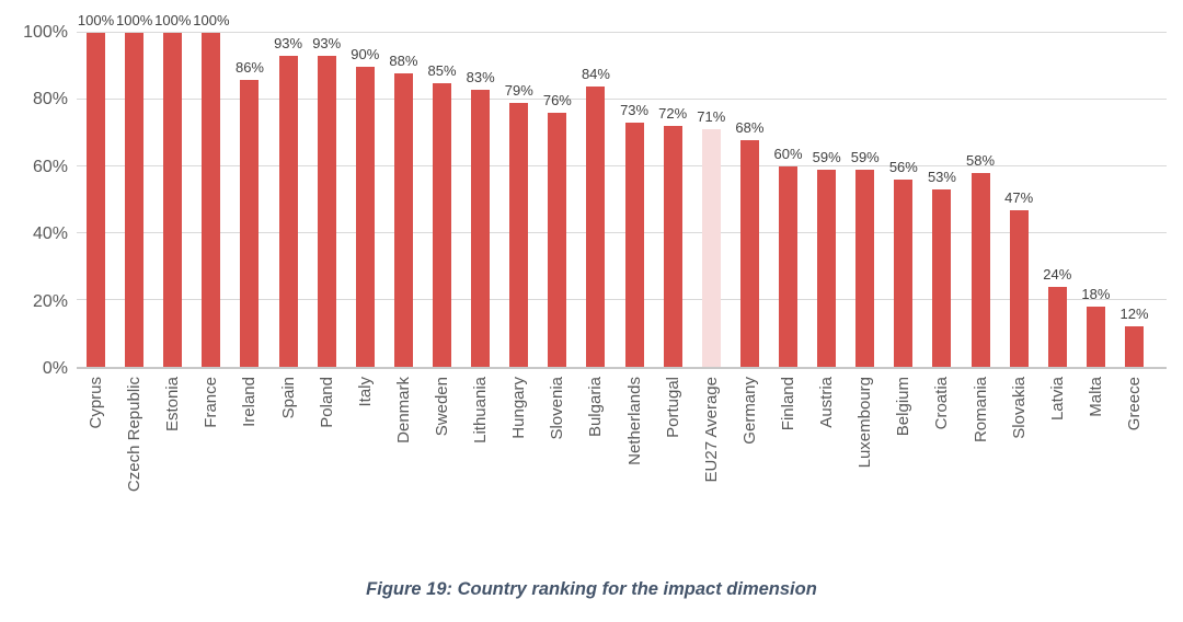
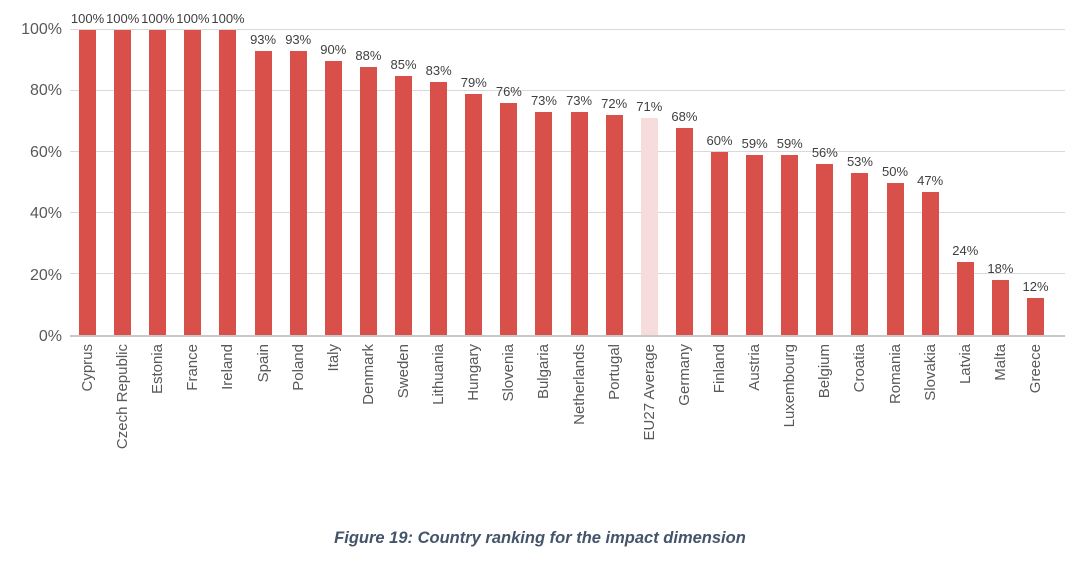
Ireland: 86% -> 100%
Bulgaria: 84% -> 73%
Romania: 58% -> 50%
